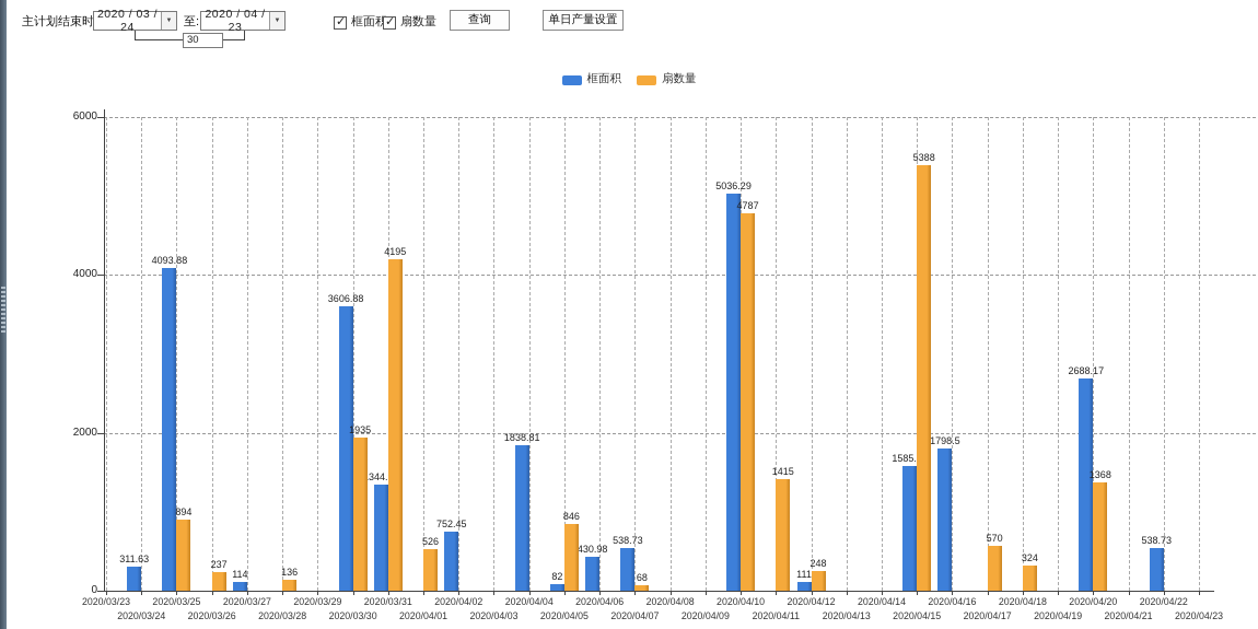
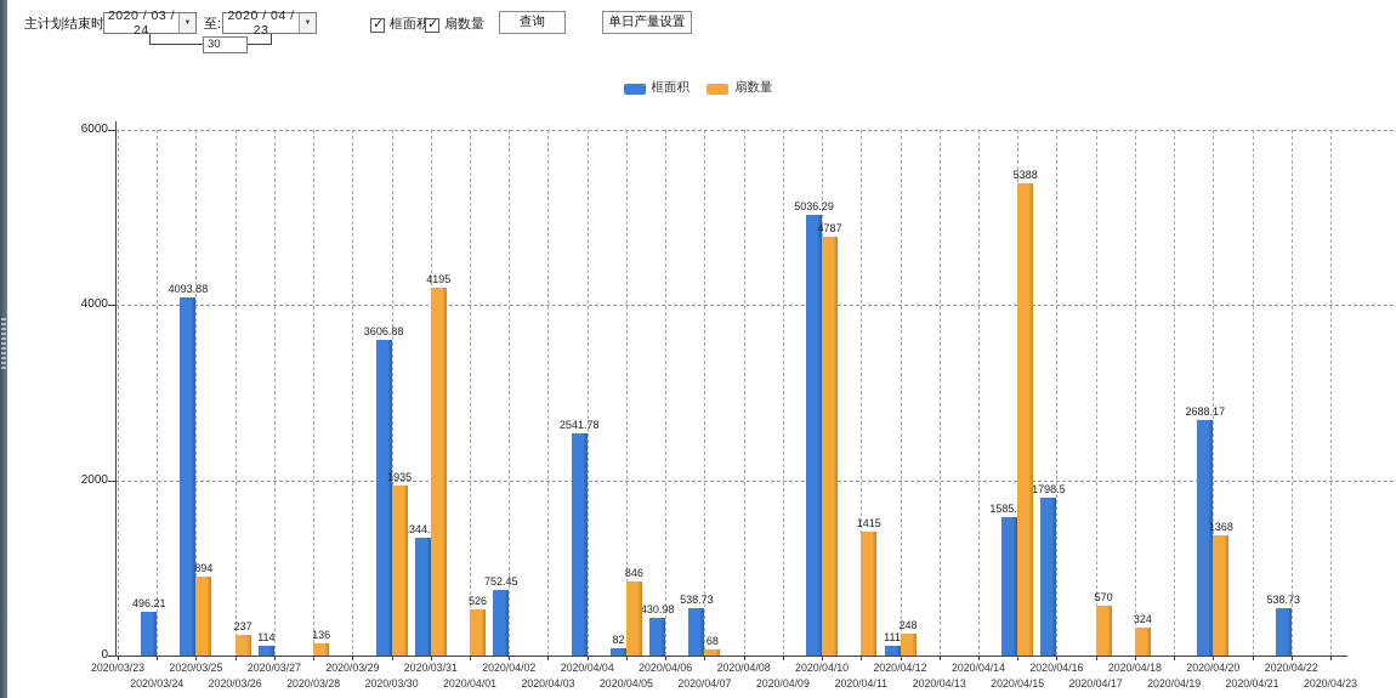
框面积/2020/03/24: 311.63 -> 496.21
框面积/2020/04/04: 1838.81 -> 2541.78
